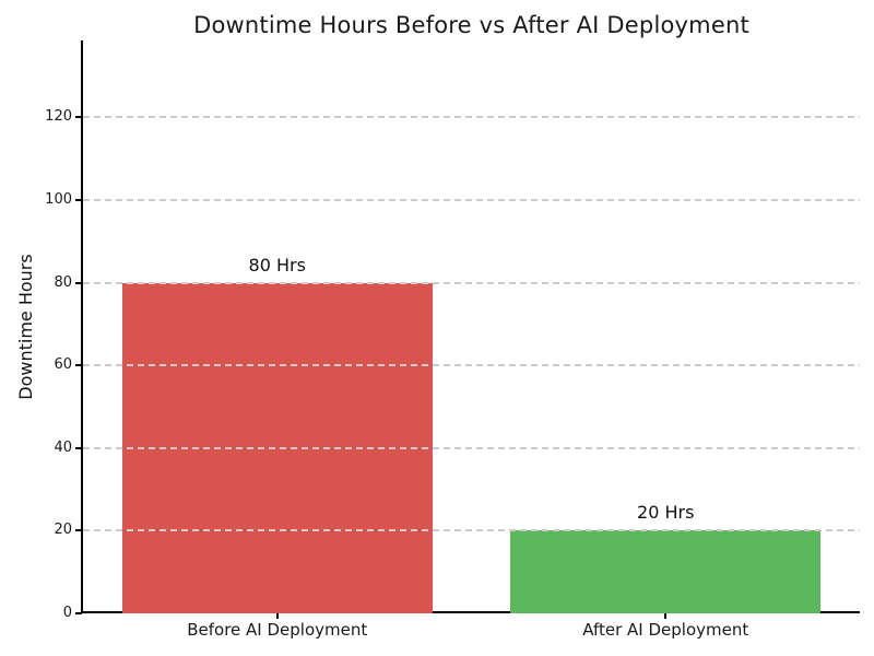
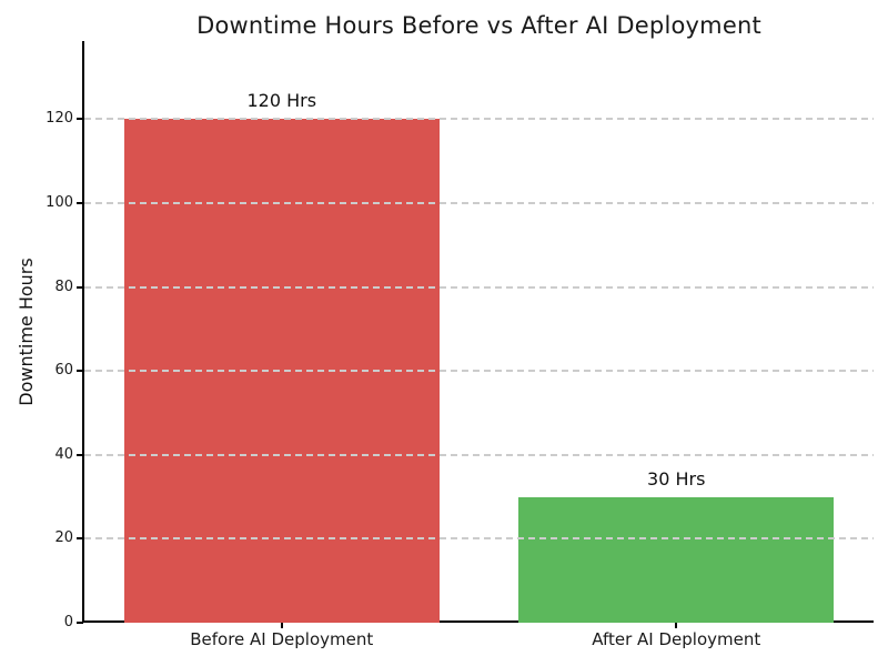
Before AI Deployment: 80 -> 120
After AI Deployment: 20 -> 30
